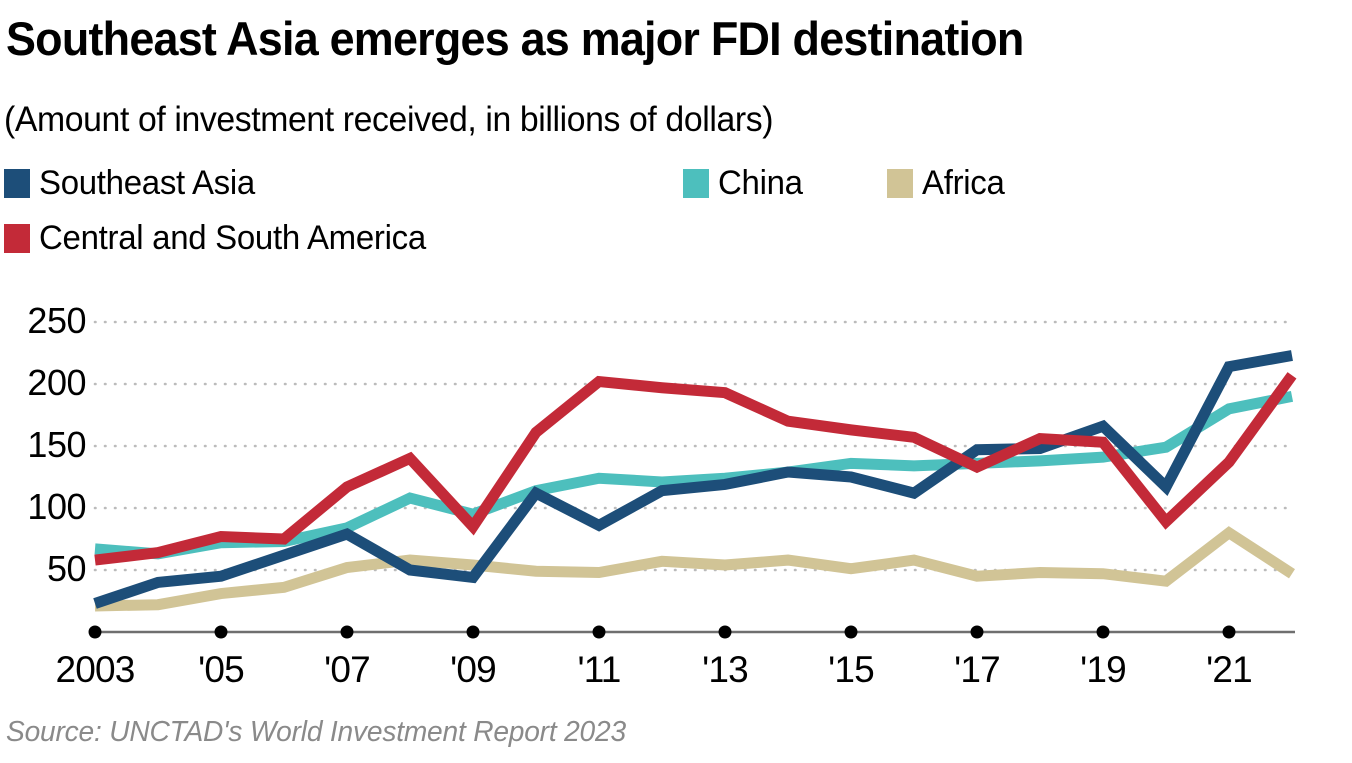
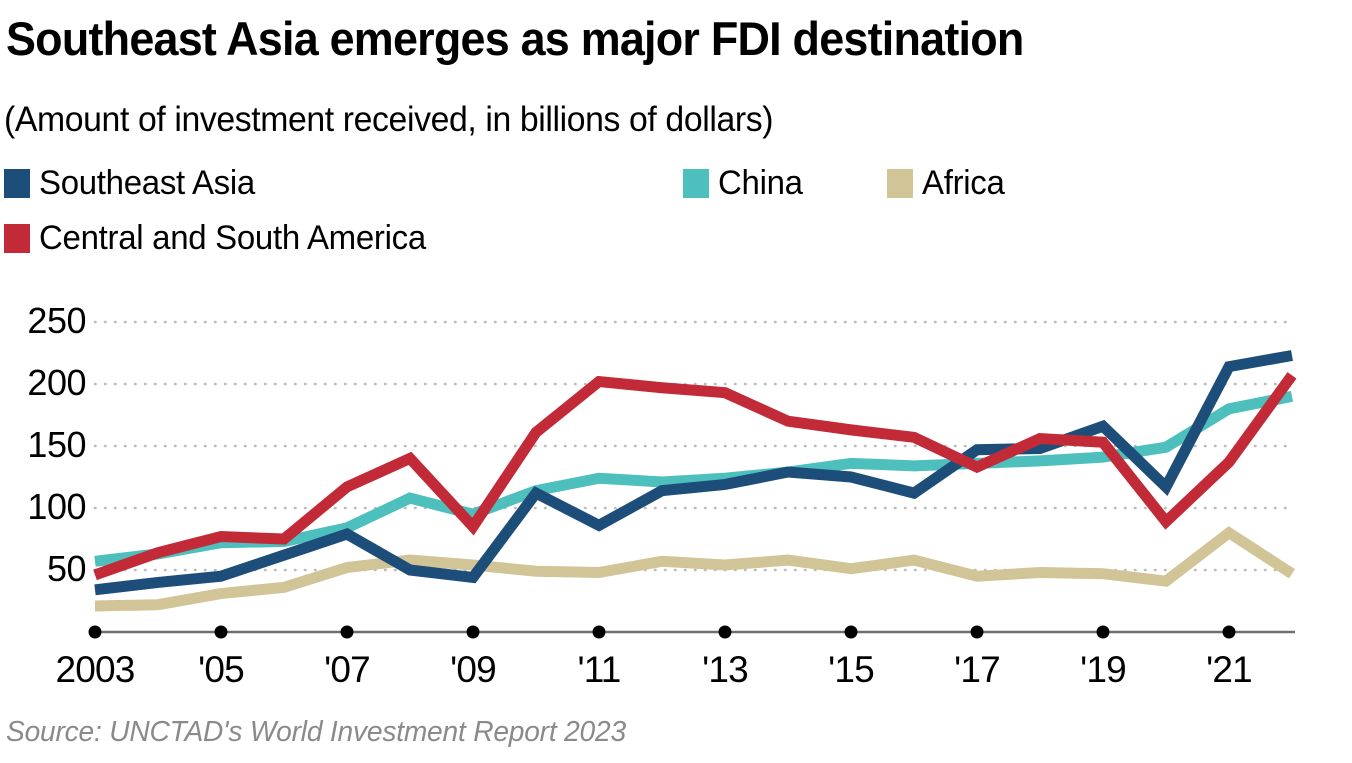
Southeast Asia/2003: 23 -> 34
China/2003: 67 -> 57
Central and South America/2003: 58 -> 46
